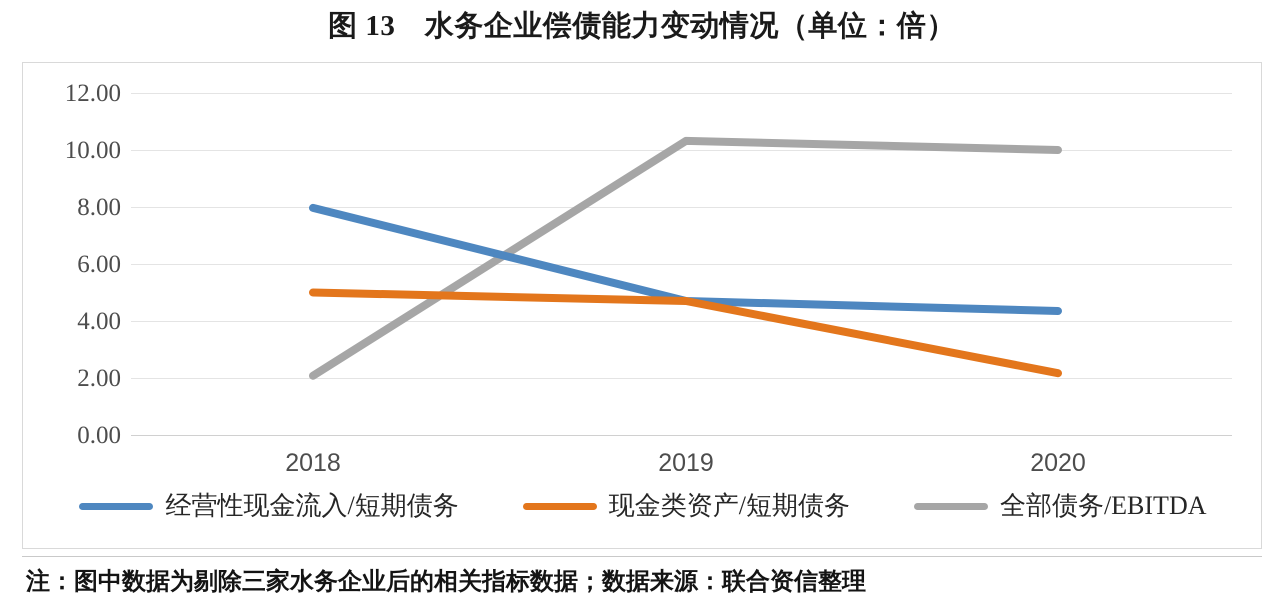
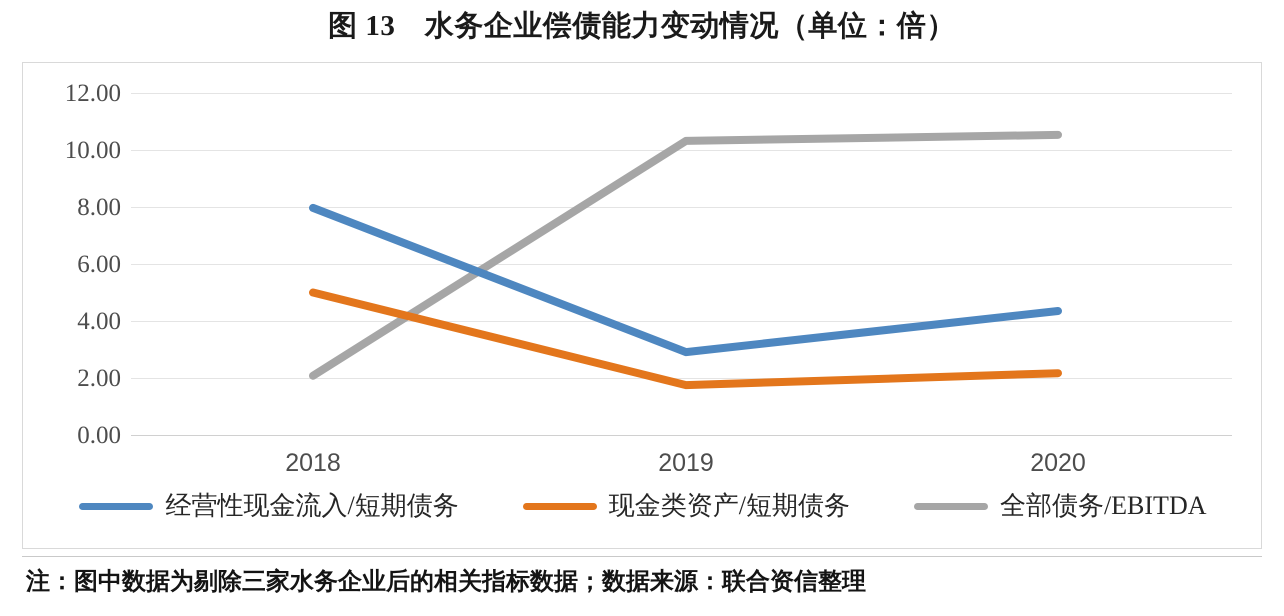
经营性现金流入/短期债务/2019: 4.7 -> 2.9
现金类资产/短期债务/2019: 4.7 -> 1.8
全部债务/EBITDA/2020: 10.0 -> 10.5
